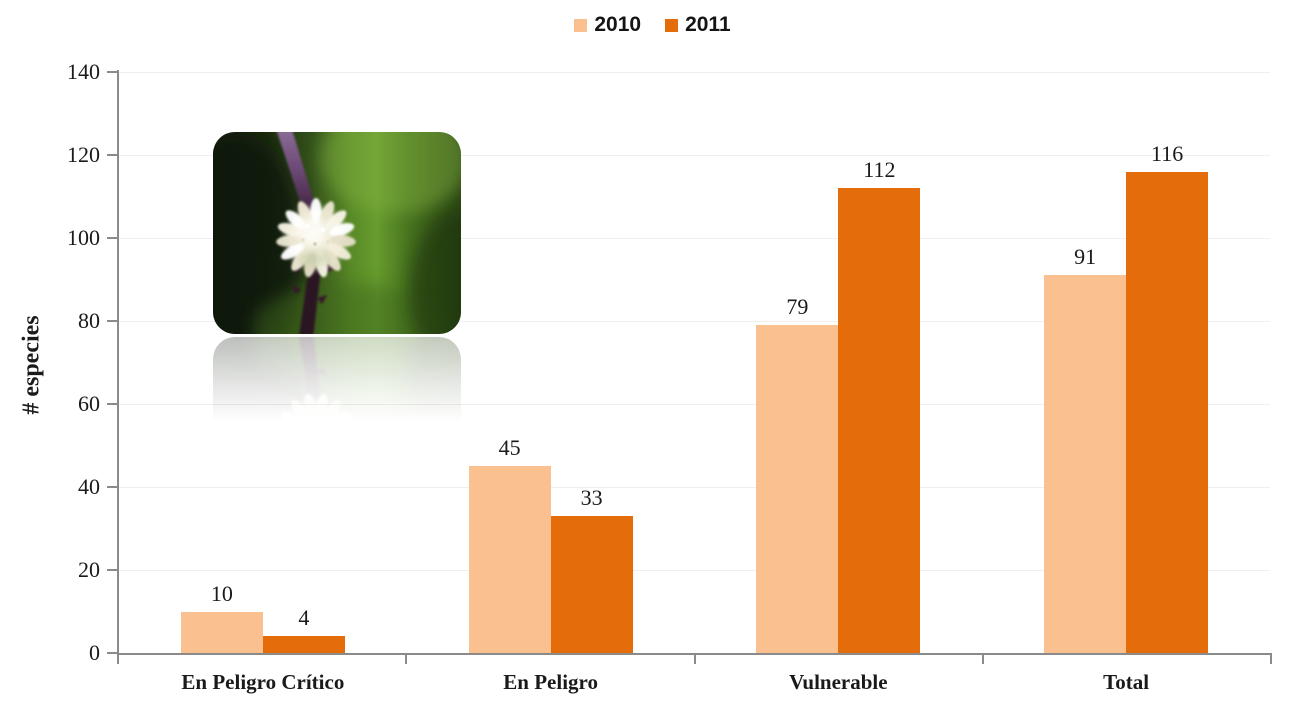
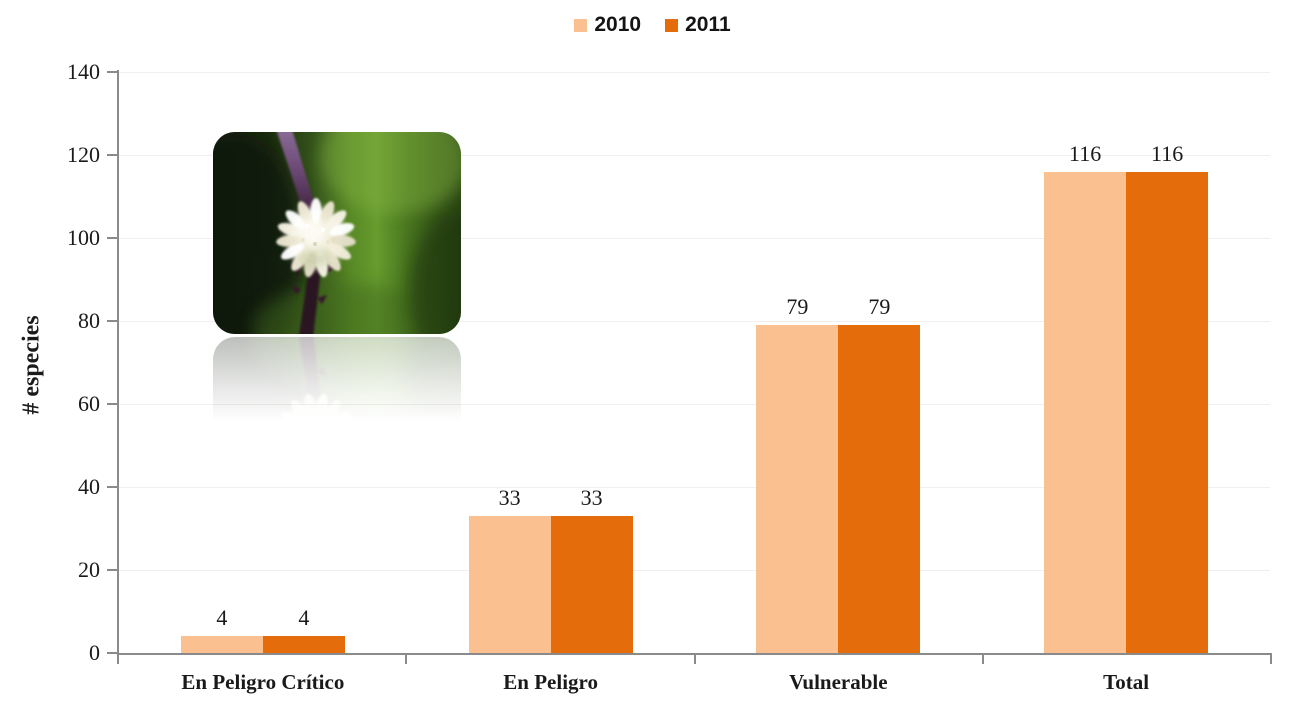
2010/En Peligro Crítico: 10 -> 4
2010/En Peligro: 45 -> 33
2011/Vulnerable: 112 -> 79
2010/Total: 91 -> 116
